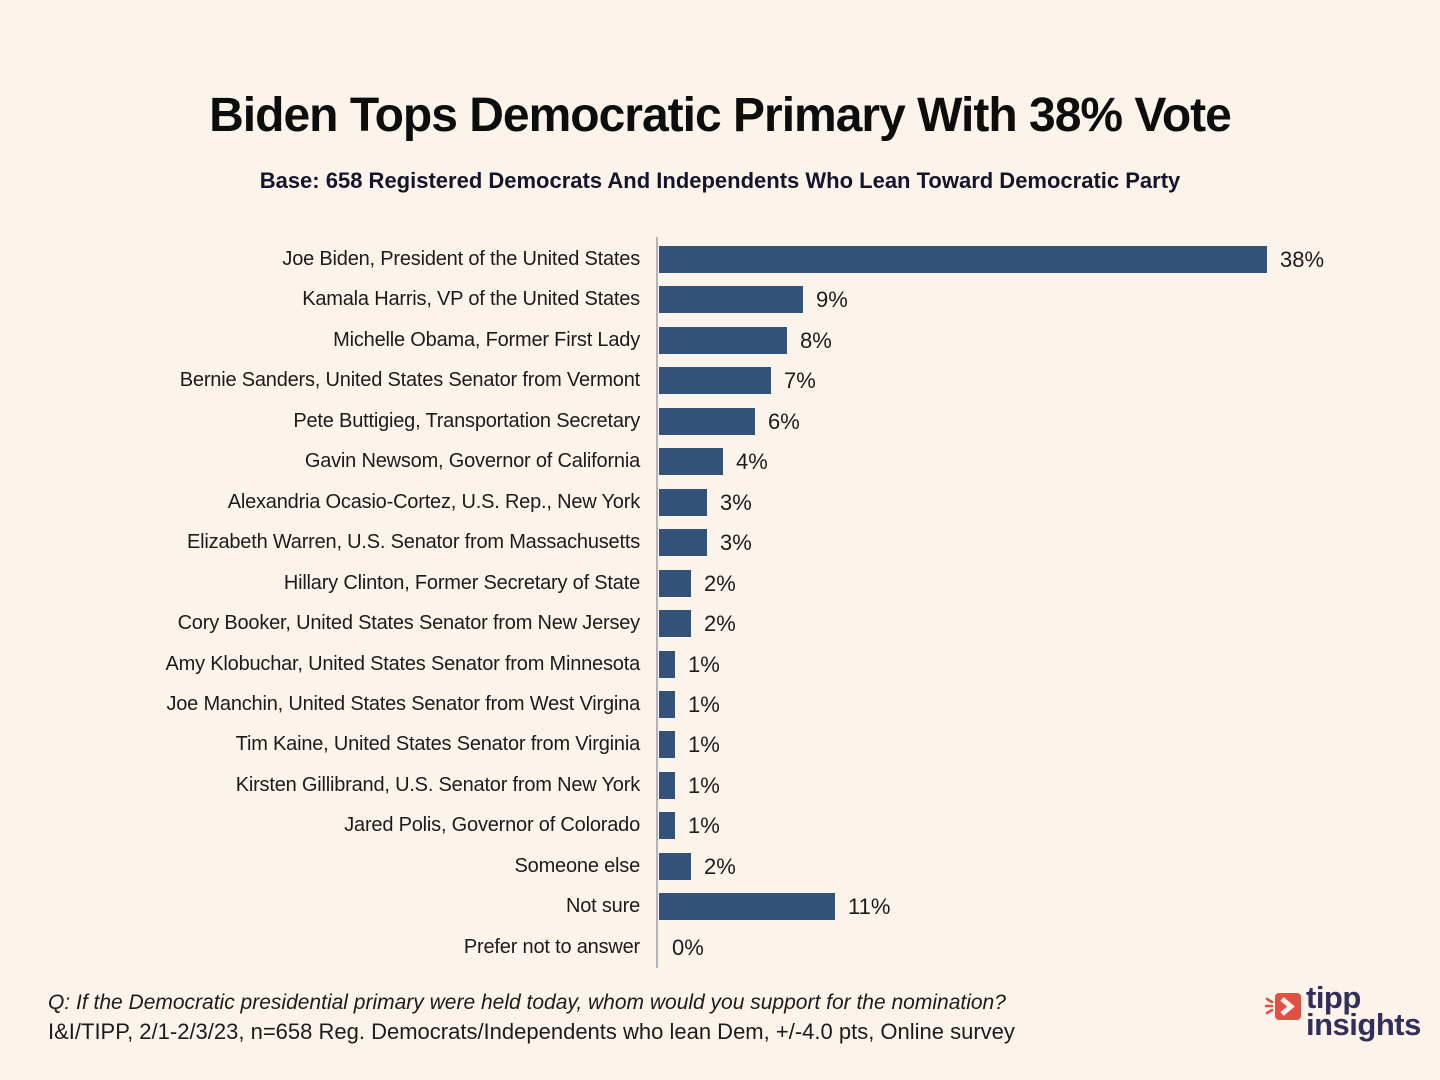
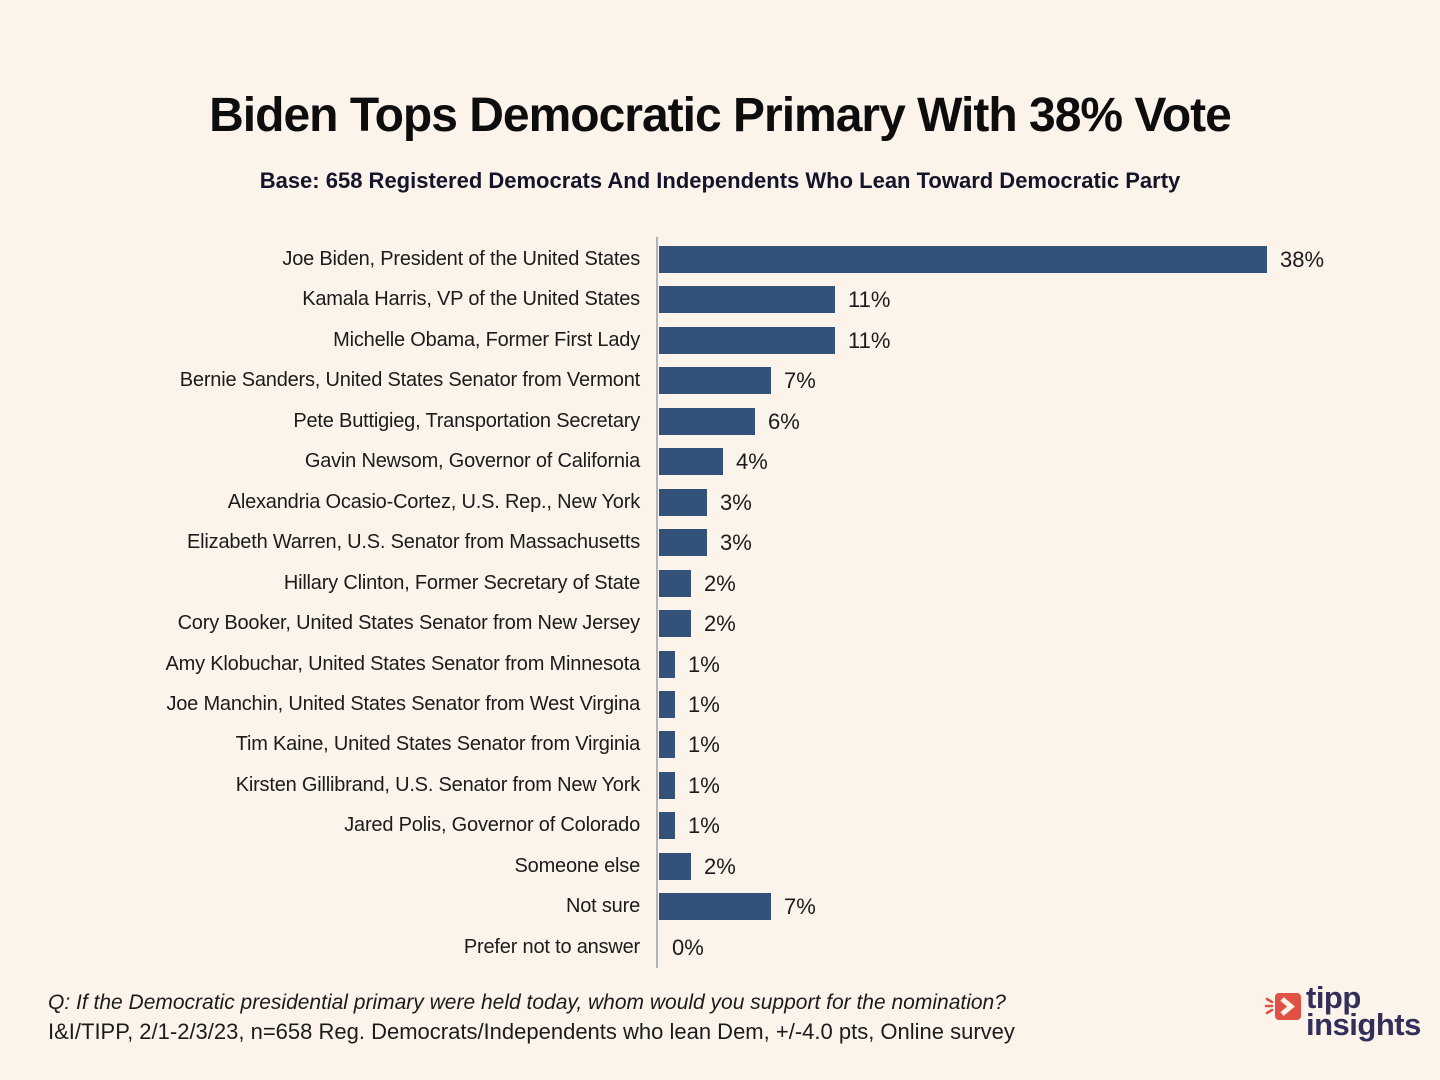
Kamala Harris, VP of the United States: 9% -> 11%
Michelle Obama, Former First Lady: 8% -> 11%
Not sure: 11% -> 7%
